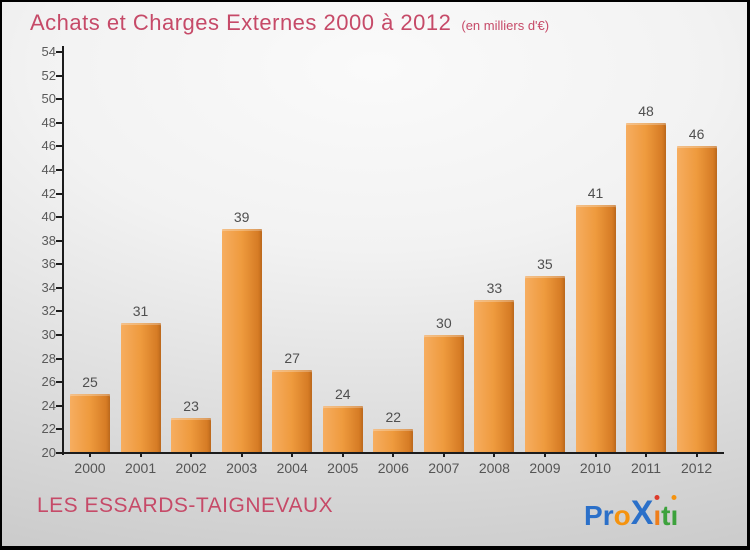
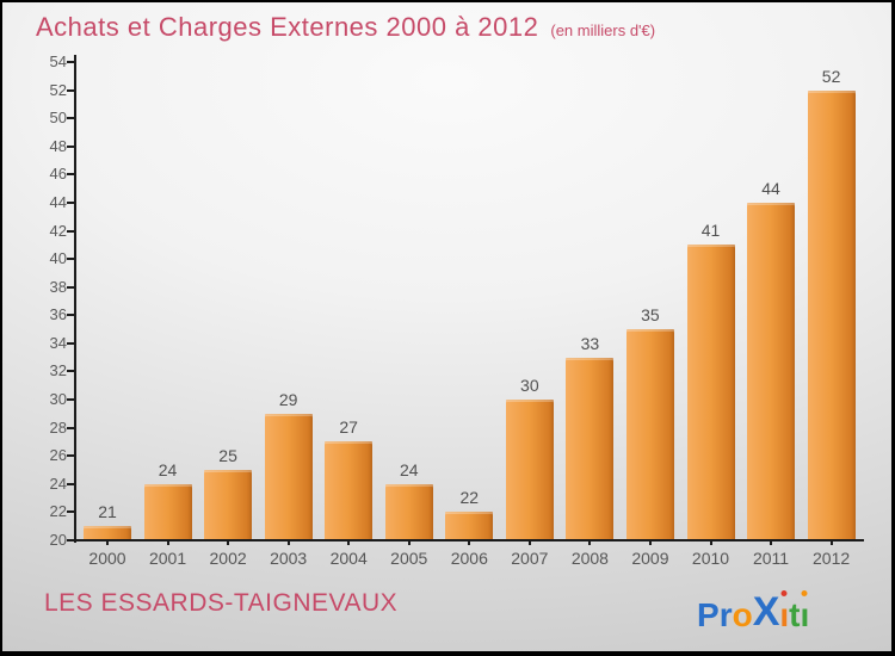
2000: 25 -> 21
2001: 31 -> 24
2002: 23 -> 25
2003: 39 -> 29
2011: 48 -> 44
2012: 46 -> 52
